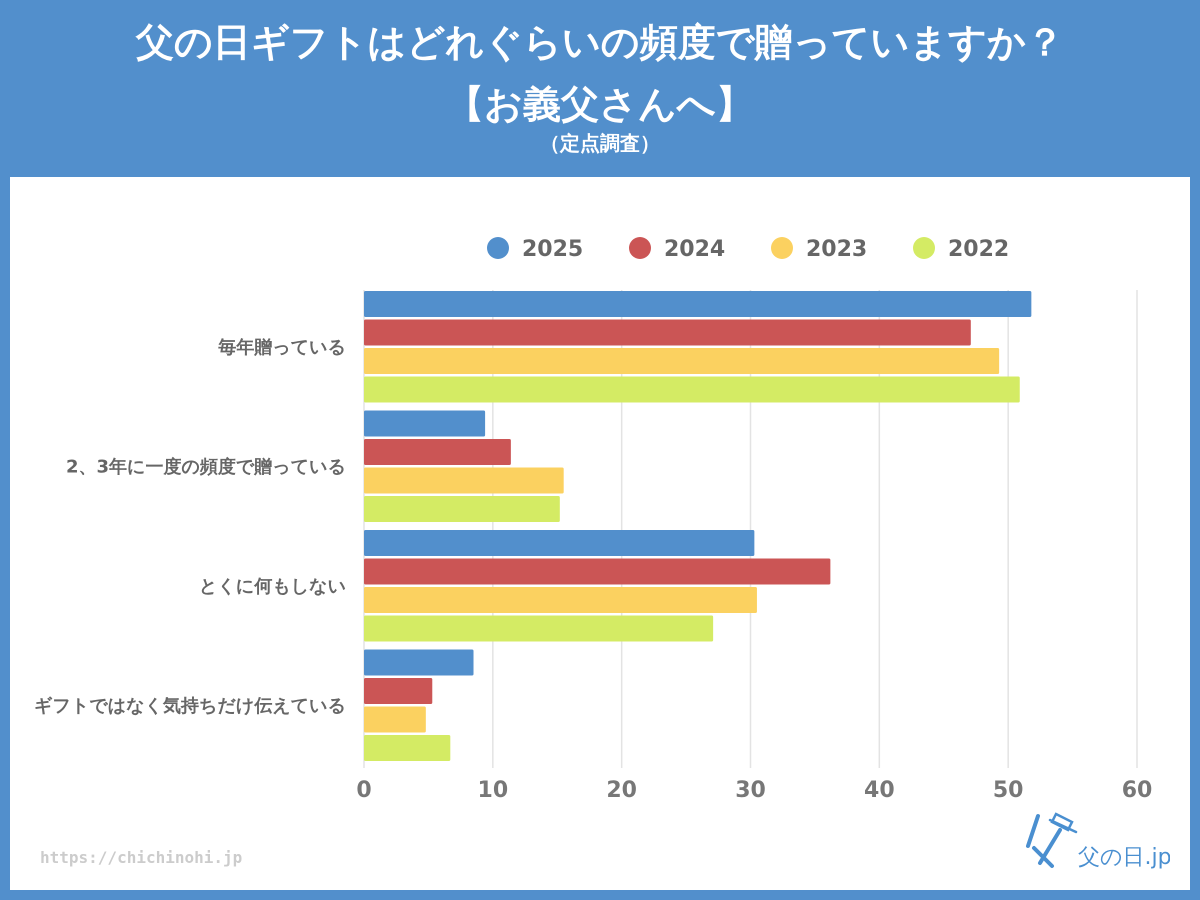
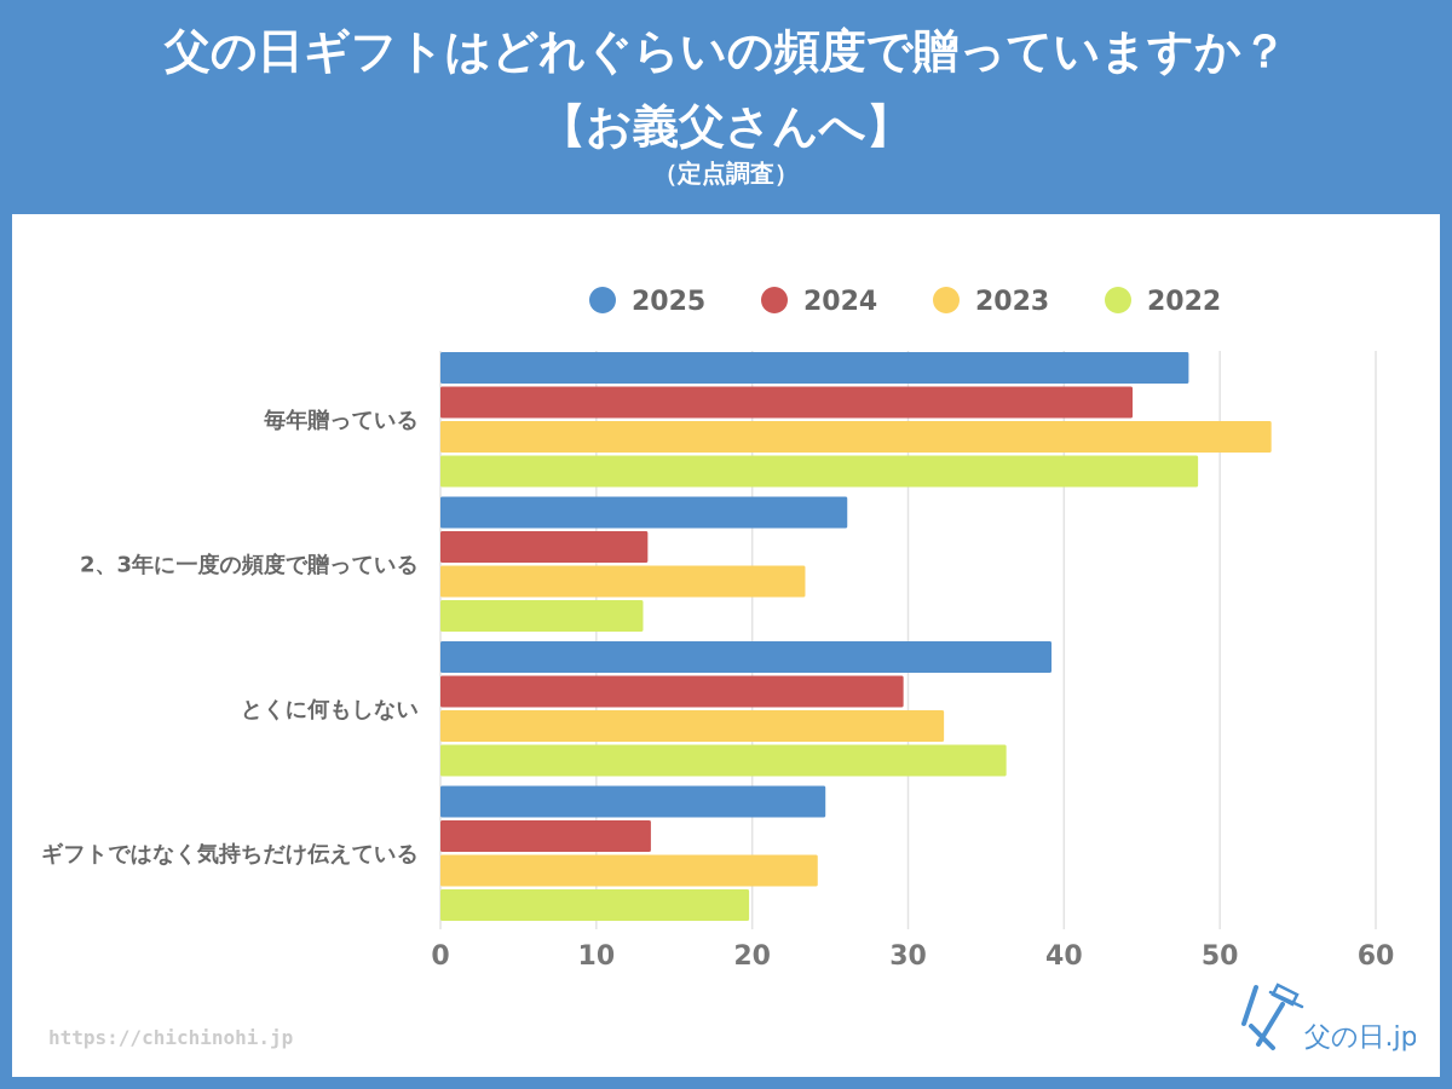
2025/毎年贈っている: 51.8 -> 48.0
2024/毎年贈っている: 47.1 -> 44.4
2023/毎年贈っている: 49.3 -> 53.3
2022/毎年贈っている: 50.9 -> 48.6
2025/2、3年に一度の頻度で贈っている: 9.4 -> 26.1
2024/2、3年に一度の頻度で贈っている: 11.4 -> 13.3
2023/2、3年に一度の頻度で贈っている: 15.5 -> 23.4
2022/2、3年に一度の頻度で贈っている: 15.2 -> 13.0
2025/とくに何もしない: 30.3 -> 39.2
2024/とくに何もしない: 36.2 -> 29.7
2023/とくに何もしない: 30.5 -> 32.3
2022/とくに何もしない: 27.1 -> 36.3
2025/ギフトではなく気持ちだけ伝えている: 8.5 -> 24.7
2024/ギフトではなく気持ちだけ伝えている: 5.3 -> 13.5
2023/ギフトではなく気持ちだけ伝えている: 4.8 -> 24.2
2022/ギフトではなく気持ちだけ伝えている: 6.7 -> 19.8
